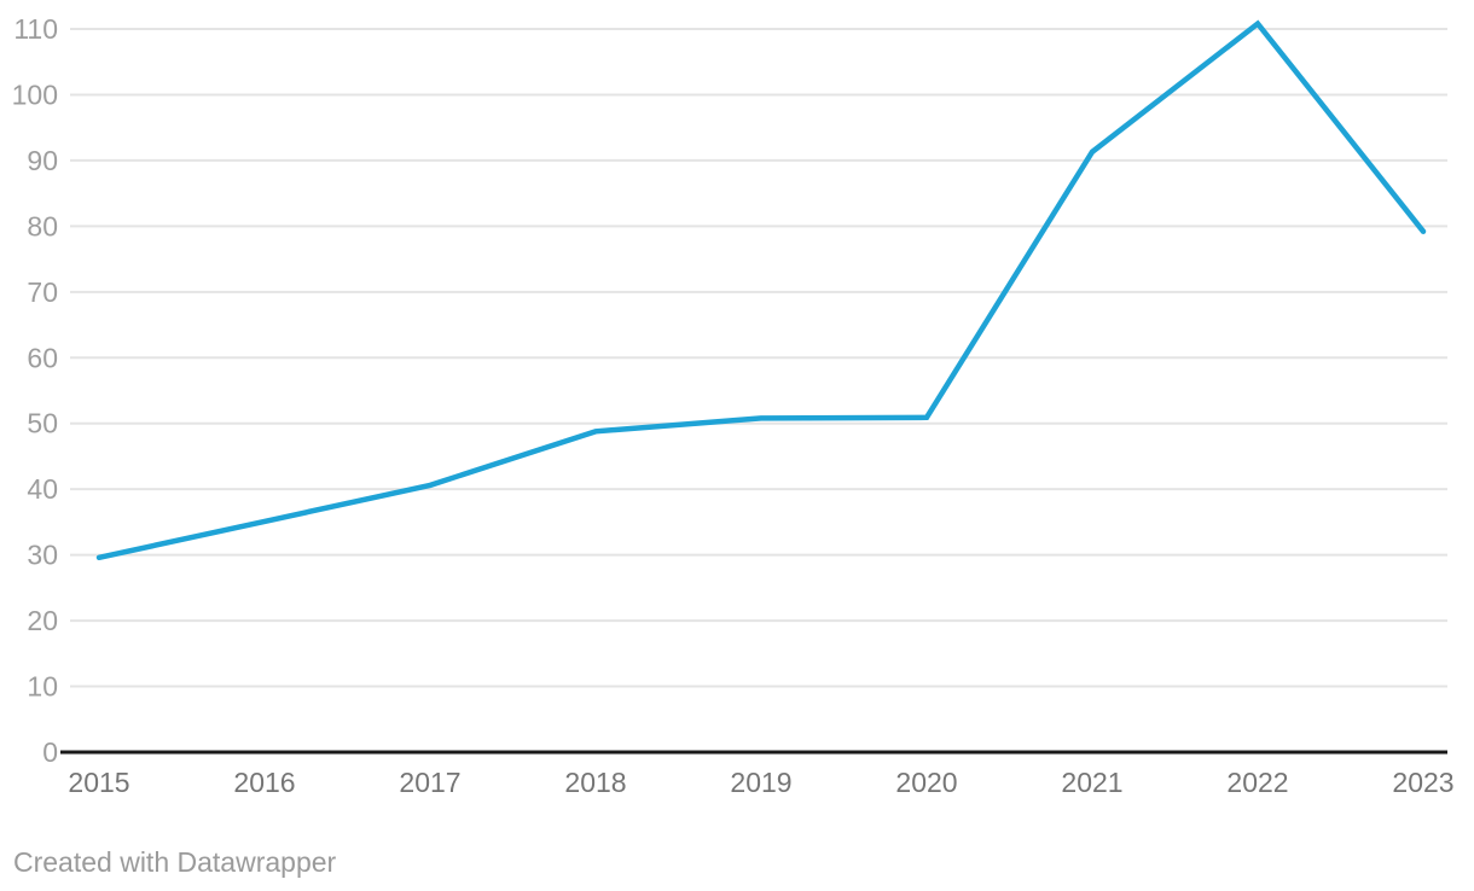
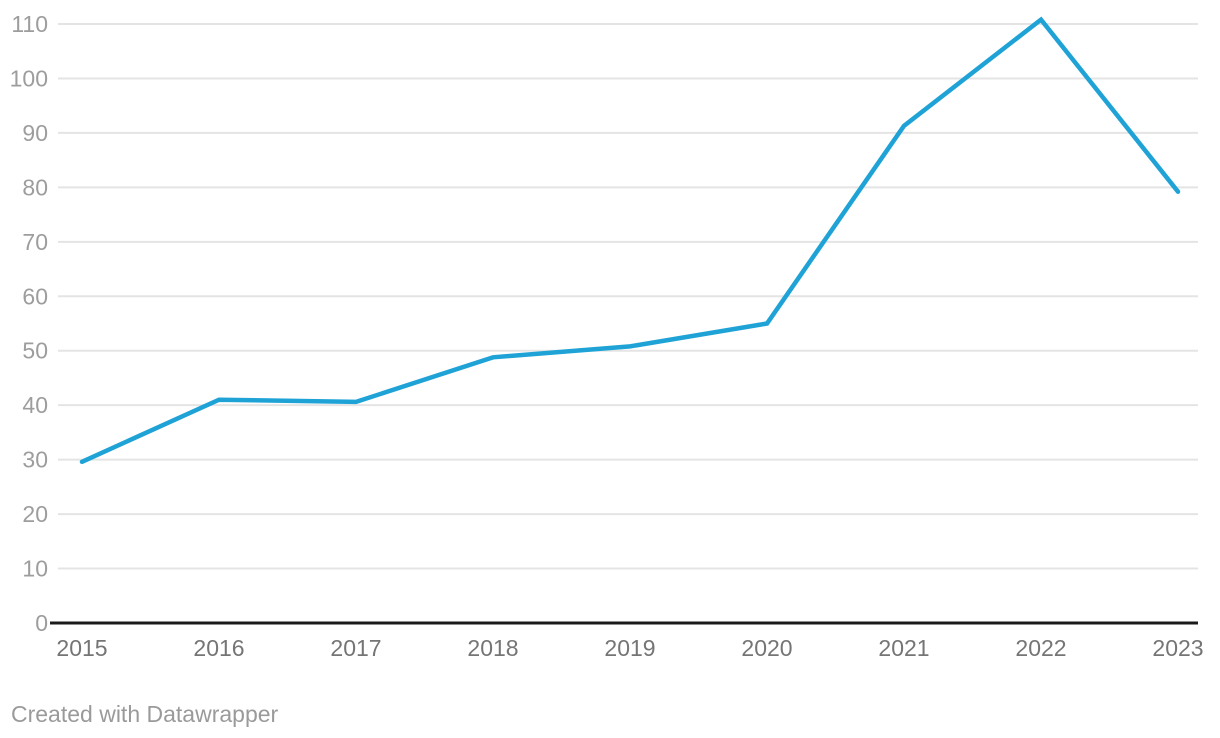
2016: 35 -> 41
2020: 51 -> 55
